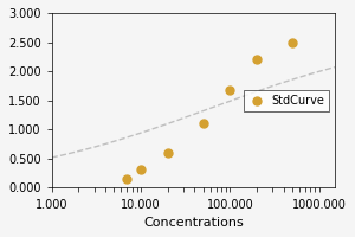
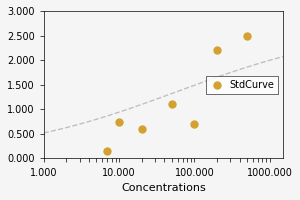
StdCurve/10.000: 0.32 -> 0.75
StdCurve/100.000: 1.68 -> 0.70
